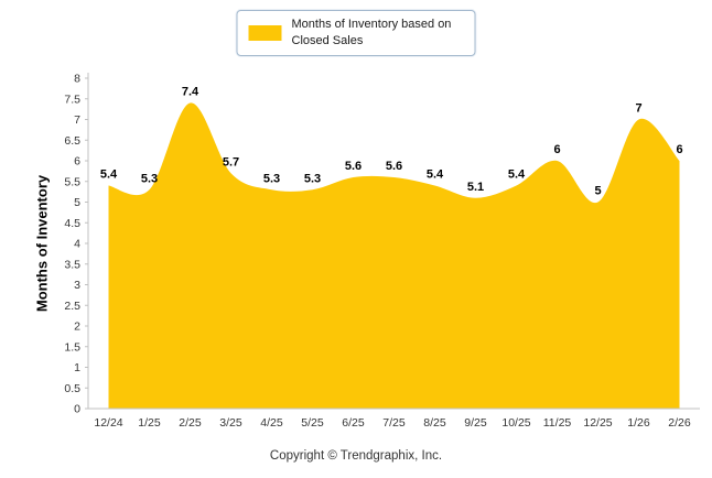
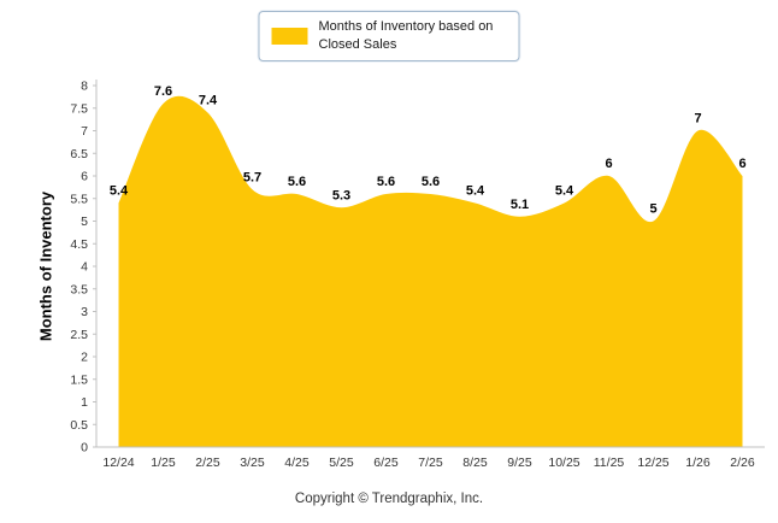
1/25: 5.3 -> 7.6
4/25: 5.3 -> 5.6
